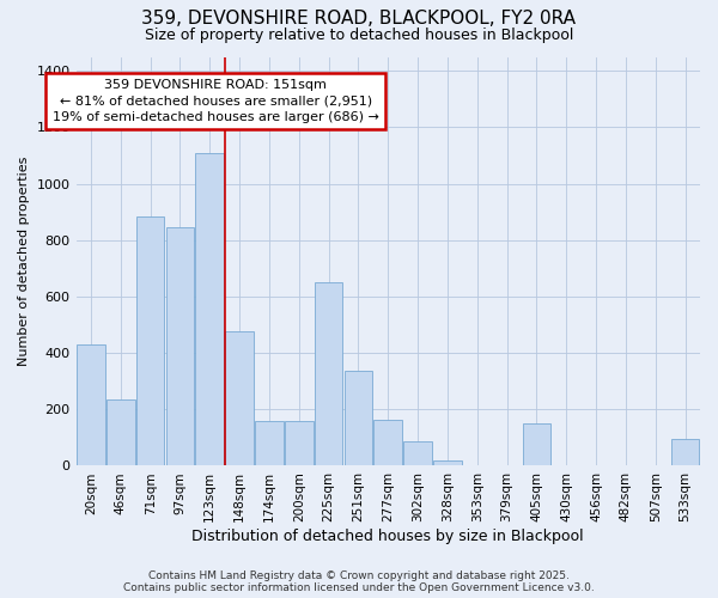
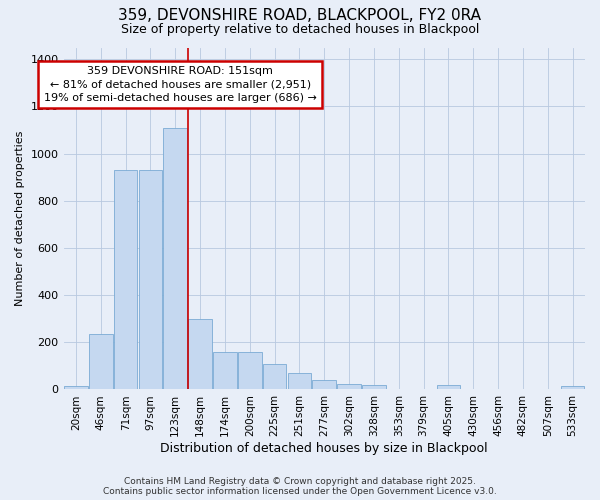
20sqm: 430 -> 15
71sqm: 885 -> 930
97sqm: 845 -> 930
148sqm: 475 -> 300
225sqm: 650 -> 110
251sqm: 335 -> 70
277sqm: 165 -> 40
302sqm: 85 -> 25
405sqm: 150 -> 20
533sqm: 95 -> 15
